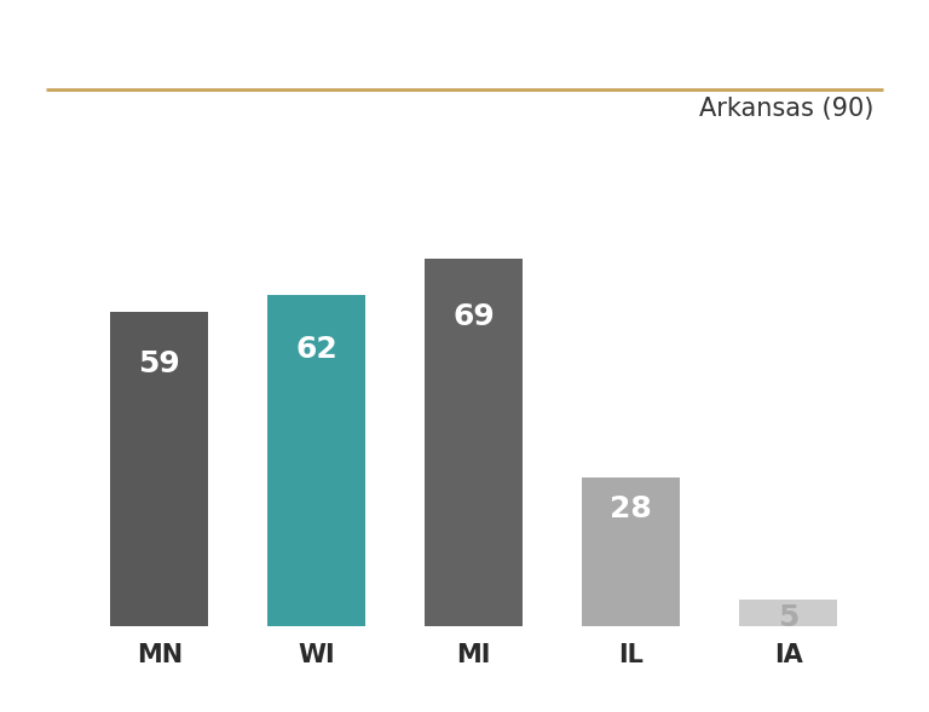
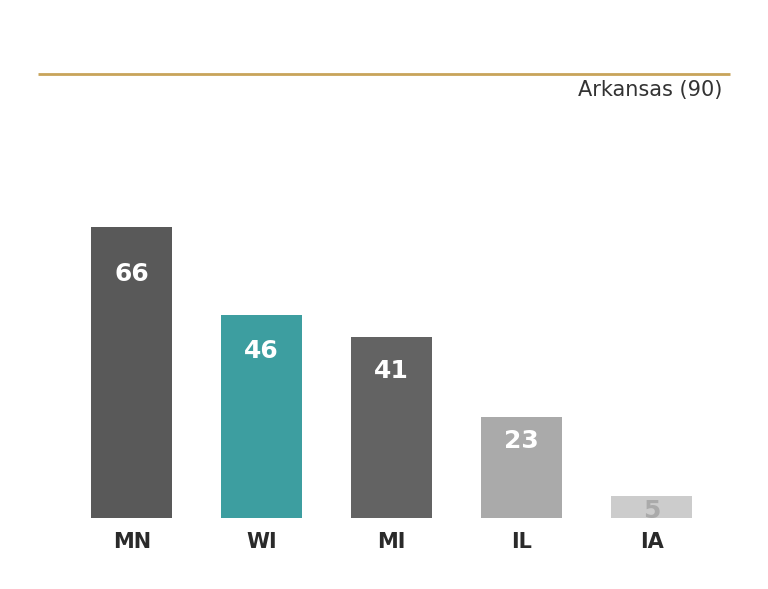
MN: 59 -> 66
WI: 62 -> 46
MI: 69 -> 41
IL: 28 -> 23
